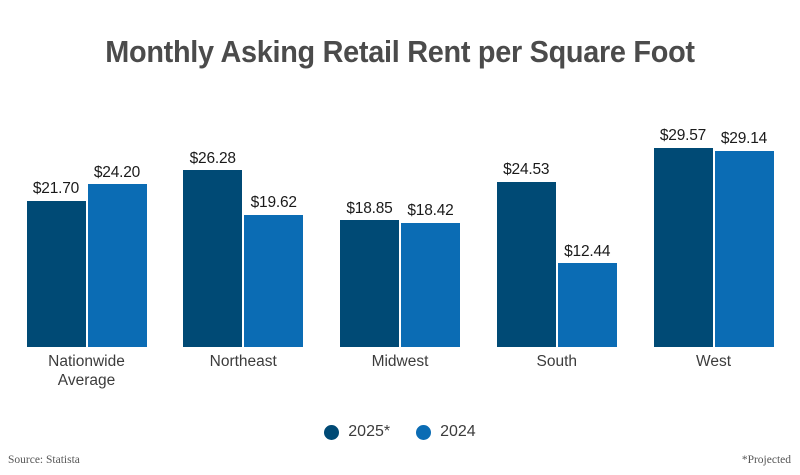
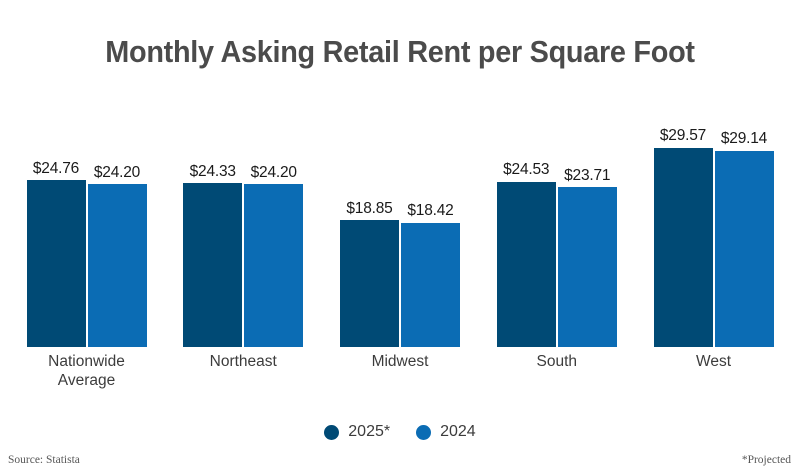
2025*/Nationwide Average: $21.70 -> $24.76
2025*/Northeast: $26.28 -> $24.33
2024/Northeast: $19.62 -> $24.20
2024/South: $12.44 -> $23.71
